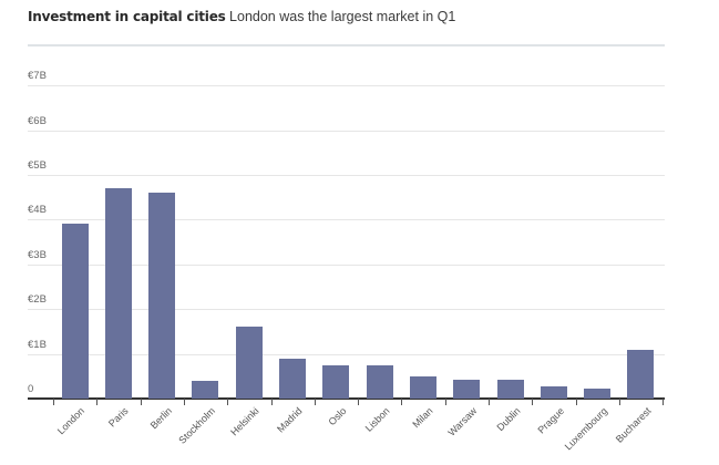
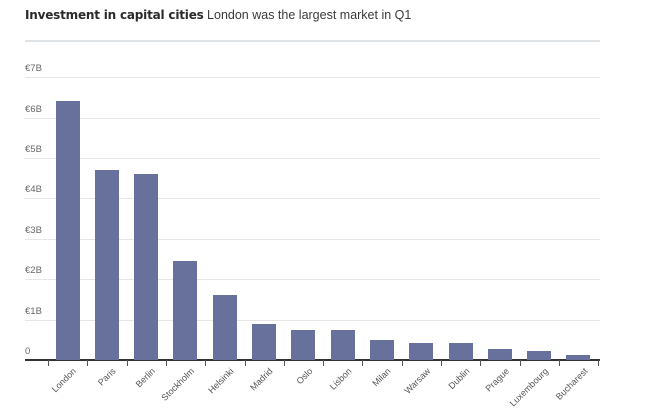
London: €3.9B -> €6.4B
Stockholm: €0.4B -> €2.5B
Bucharest: €1.1B -> €0.1B
